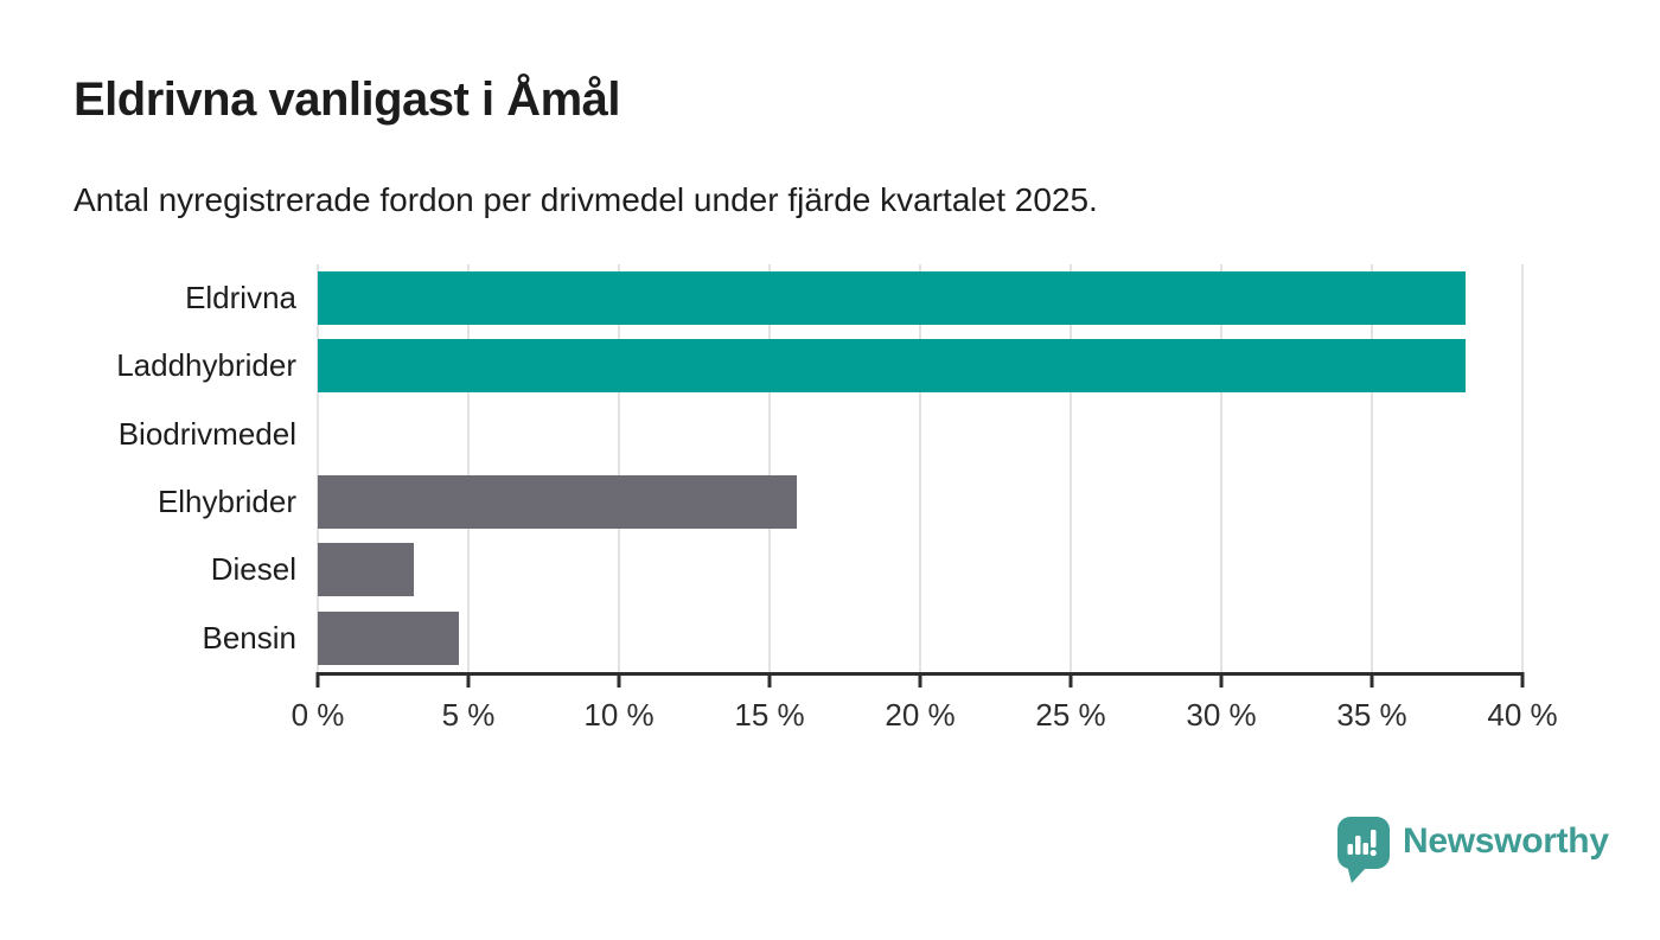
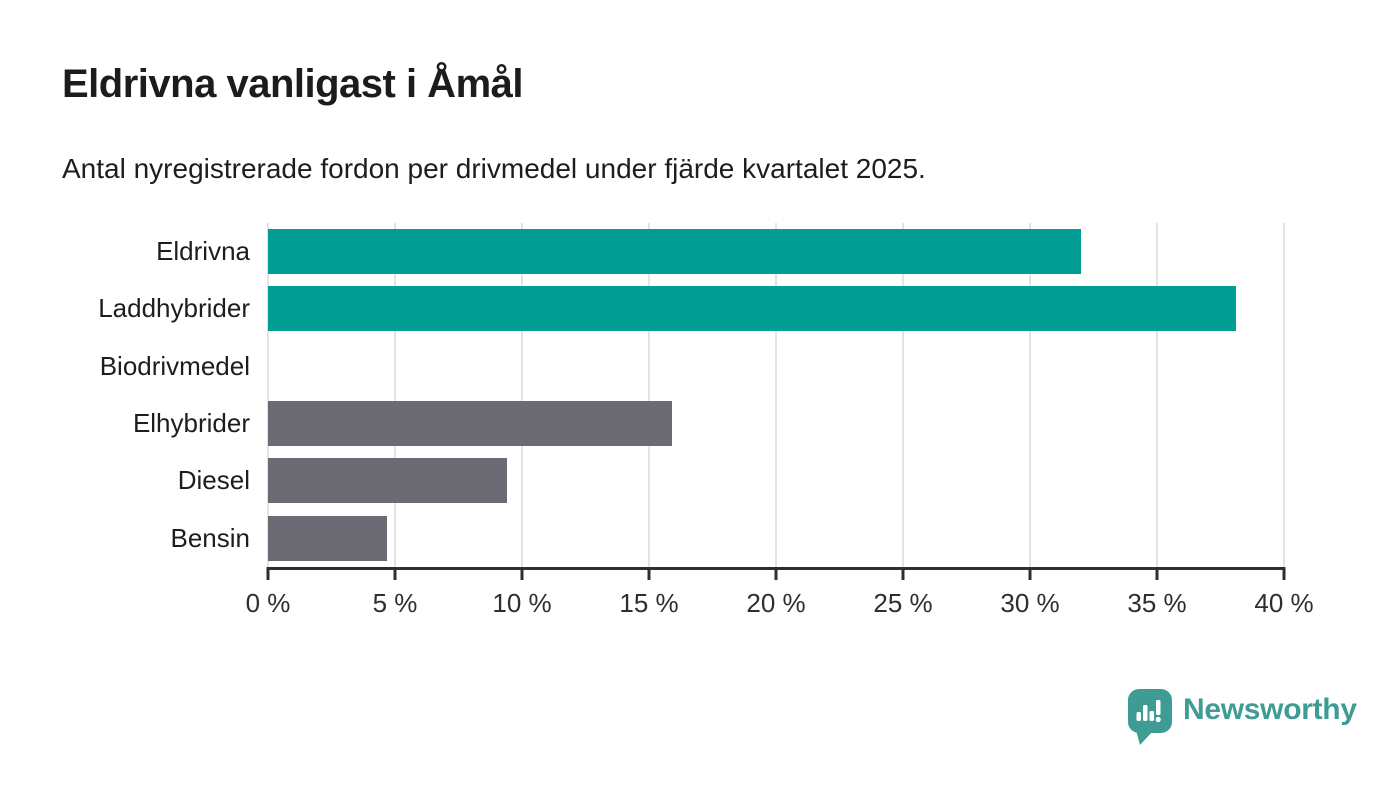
Eldrivna: 38.1% -> 32.0%
Diesel: 3.2% -> 9.4%
